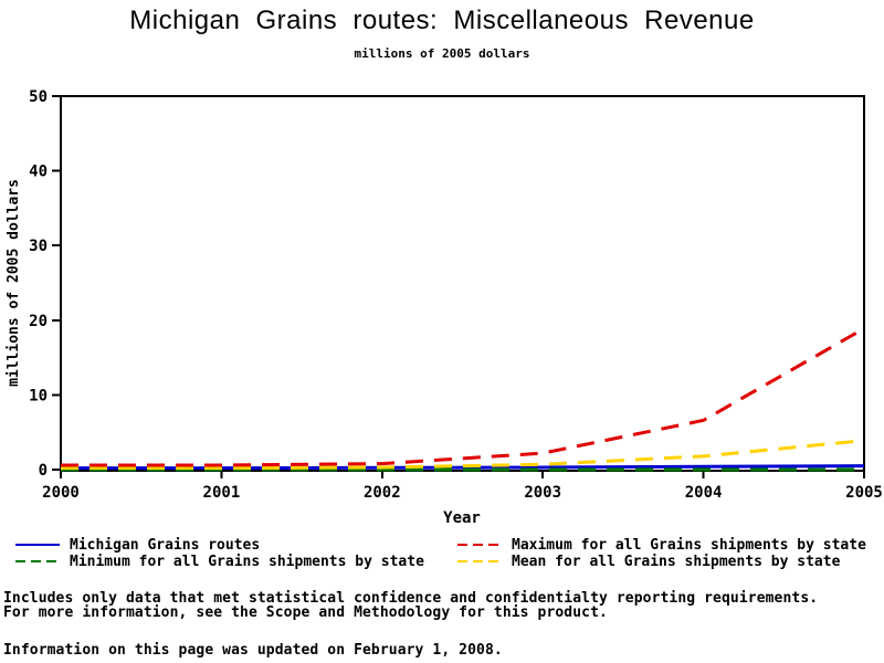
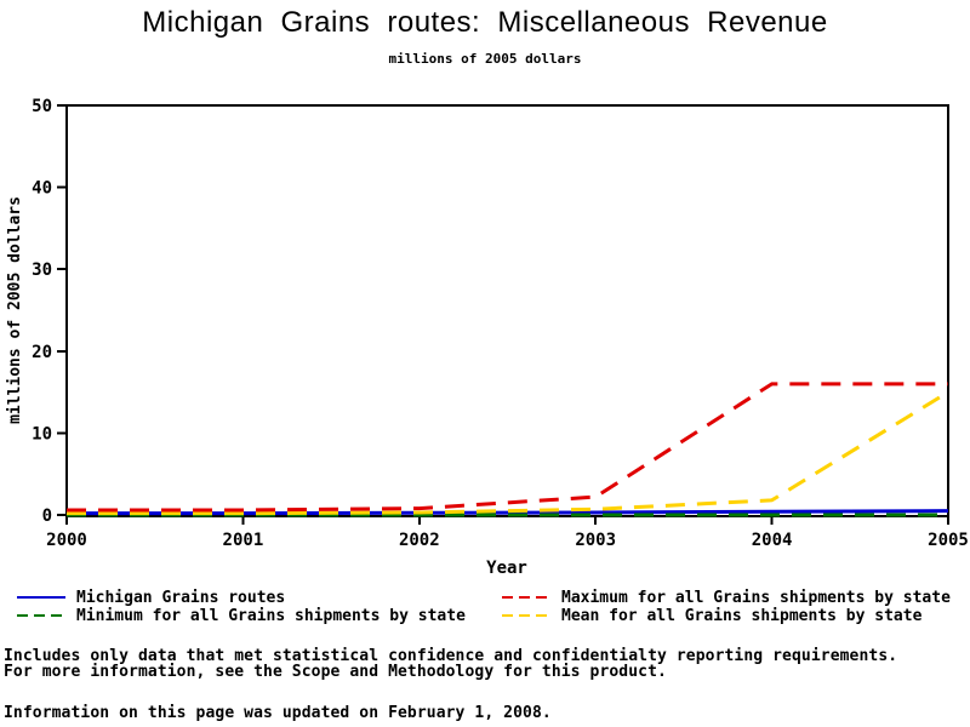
Maximum for all Grains shipments by state/2004: 7 -> 16
Maximum for all Grains shipments by state/2005: 19 -> 16
Mean for all Grains shipments by state/2005: 4 -> 15
